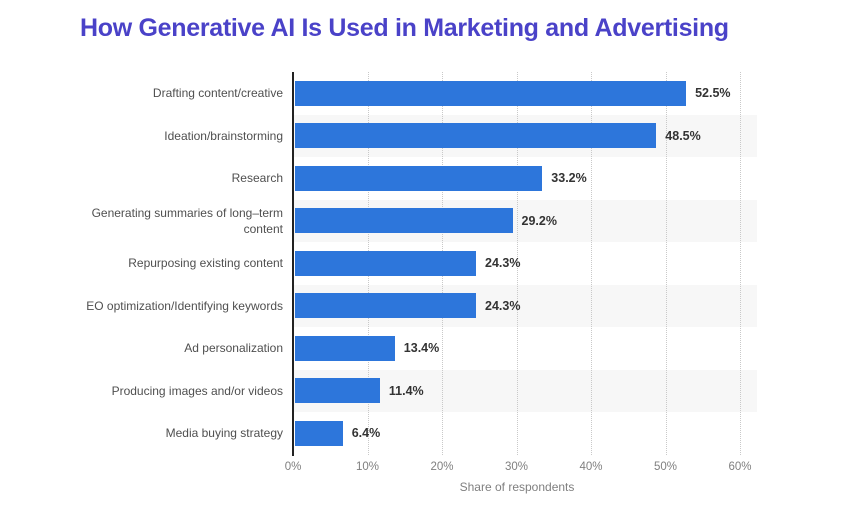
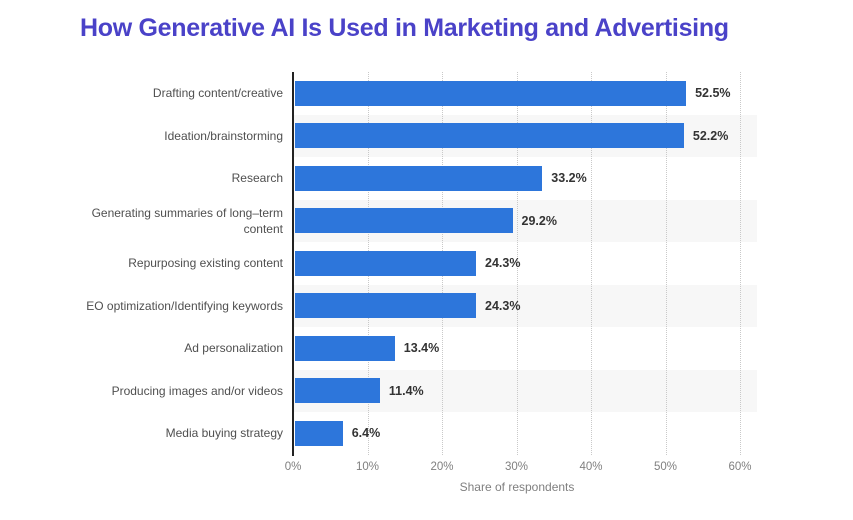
Ideation/brainstorming: 48.5% -> 52.2%
